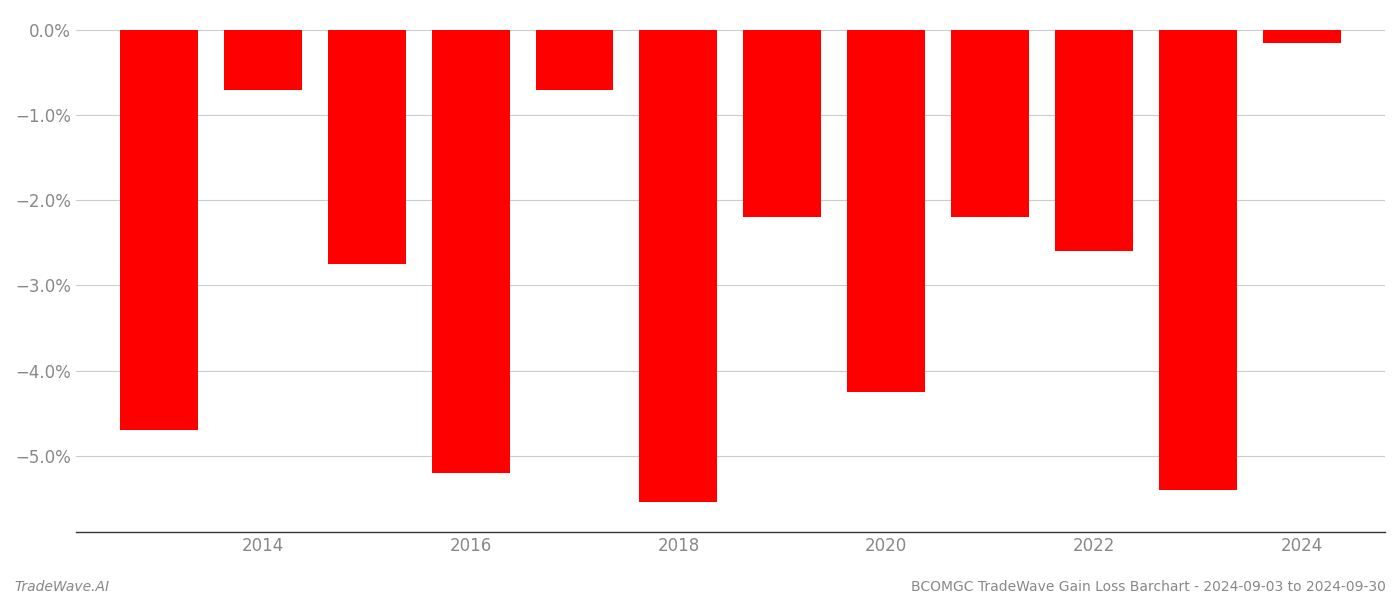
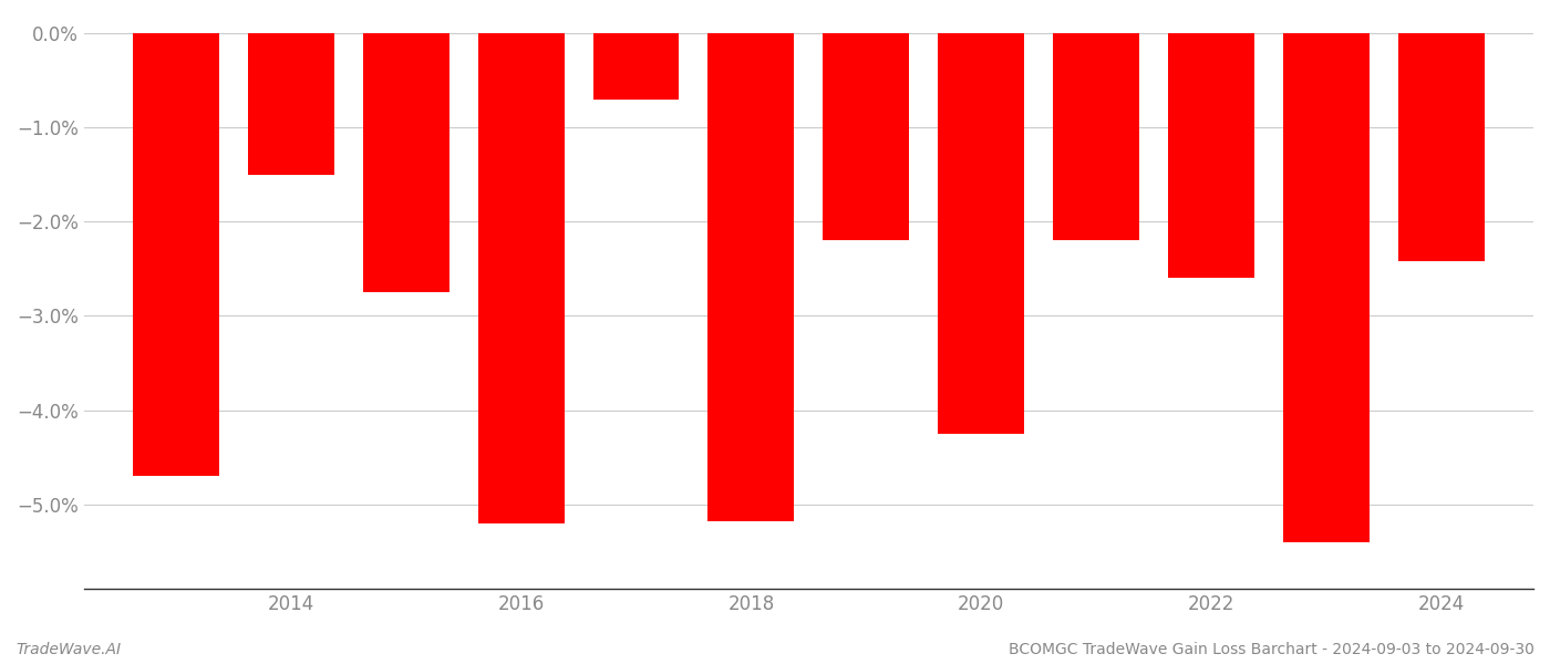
2014: -0.70% -> -1.50%
2018: -5.55% -> -5.18%
2024: -0.15% -> -2.42%
